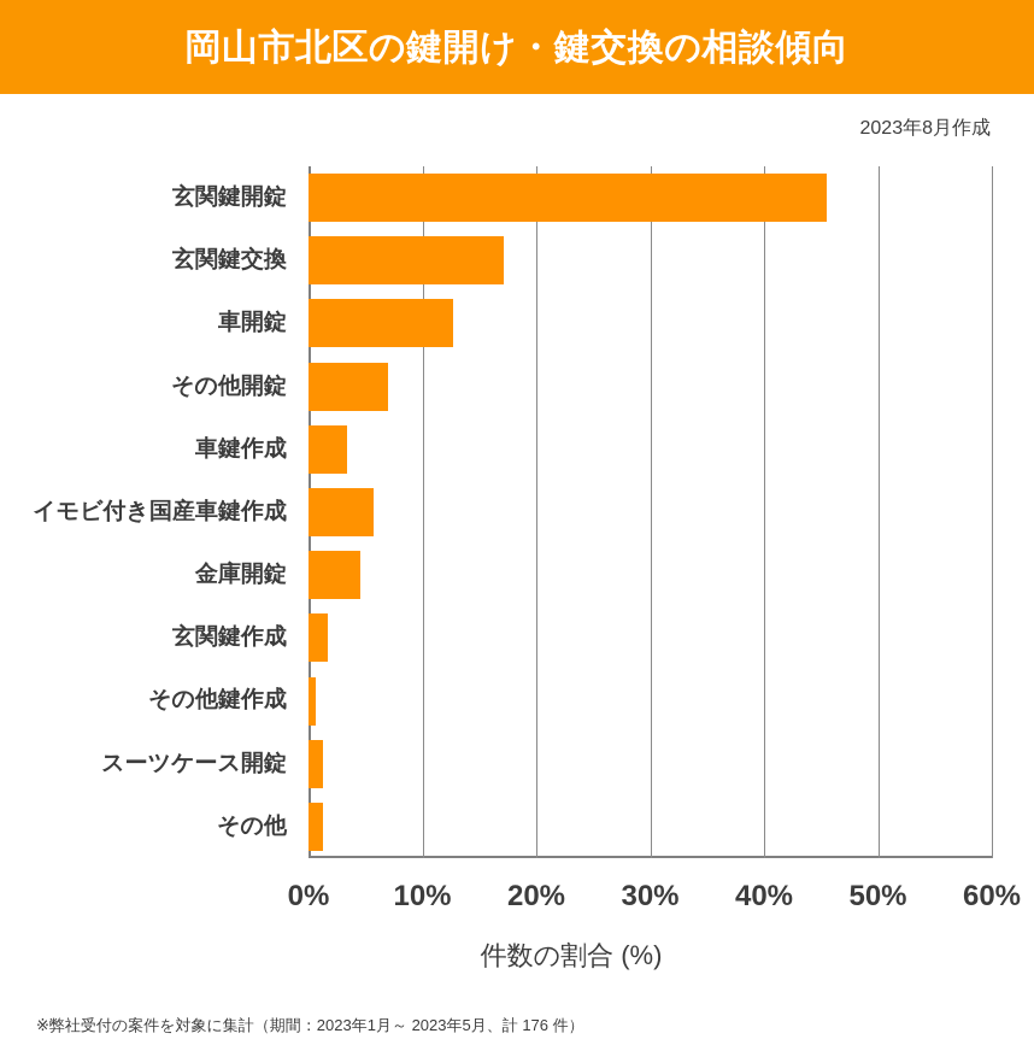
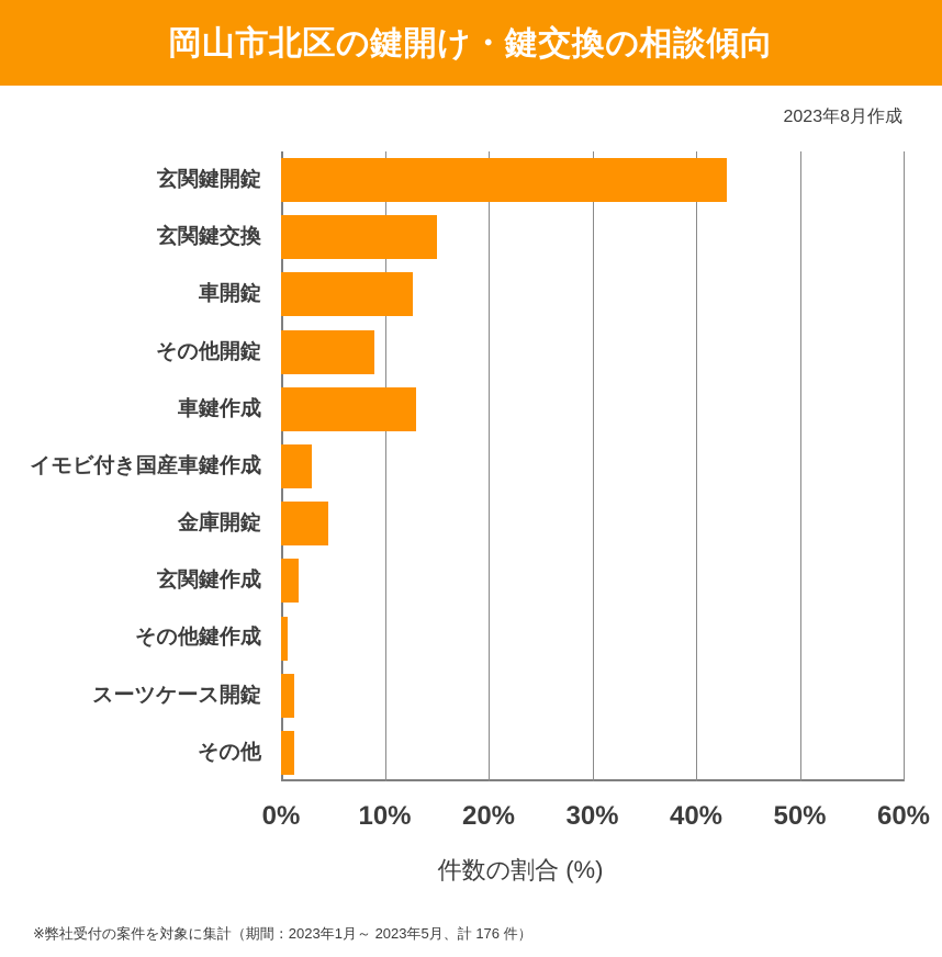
玄関鍵開錠: 46% -> 43%
玄関鍵交換: 17% -> 15%
その他開錠: 7% -> 9%
車鍵作成: 3% -> 13%
イモビ付き国産車鍵作成: 6% -> 3%
